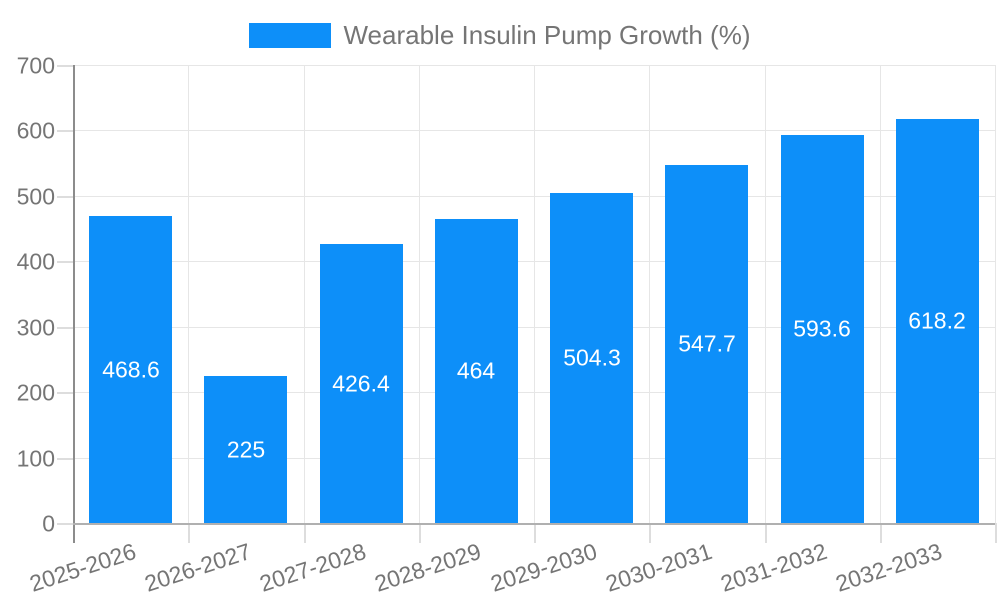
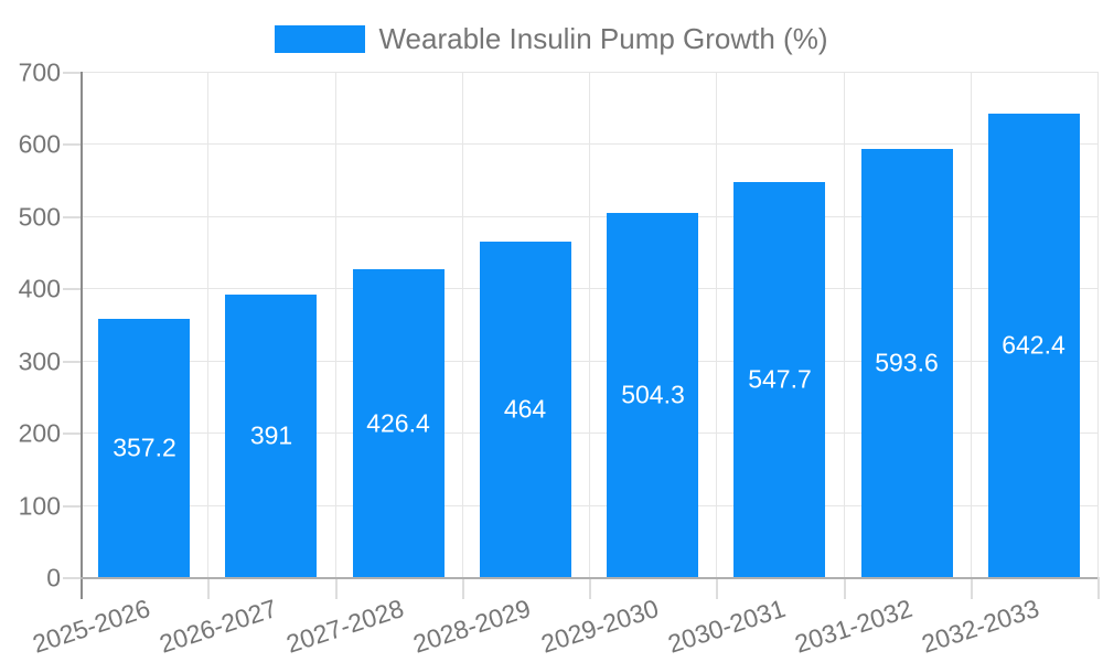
2025-2026: 468.6 -> 357.2
2026-2027: 225 -> 391
2032-2033: 618.2 -> 642.4
